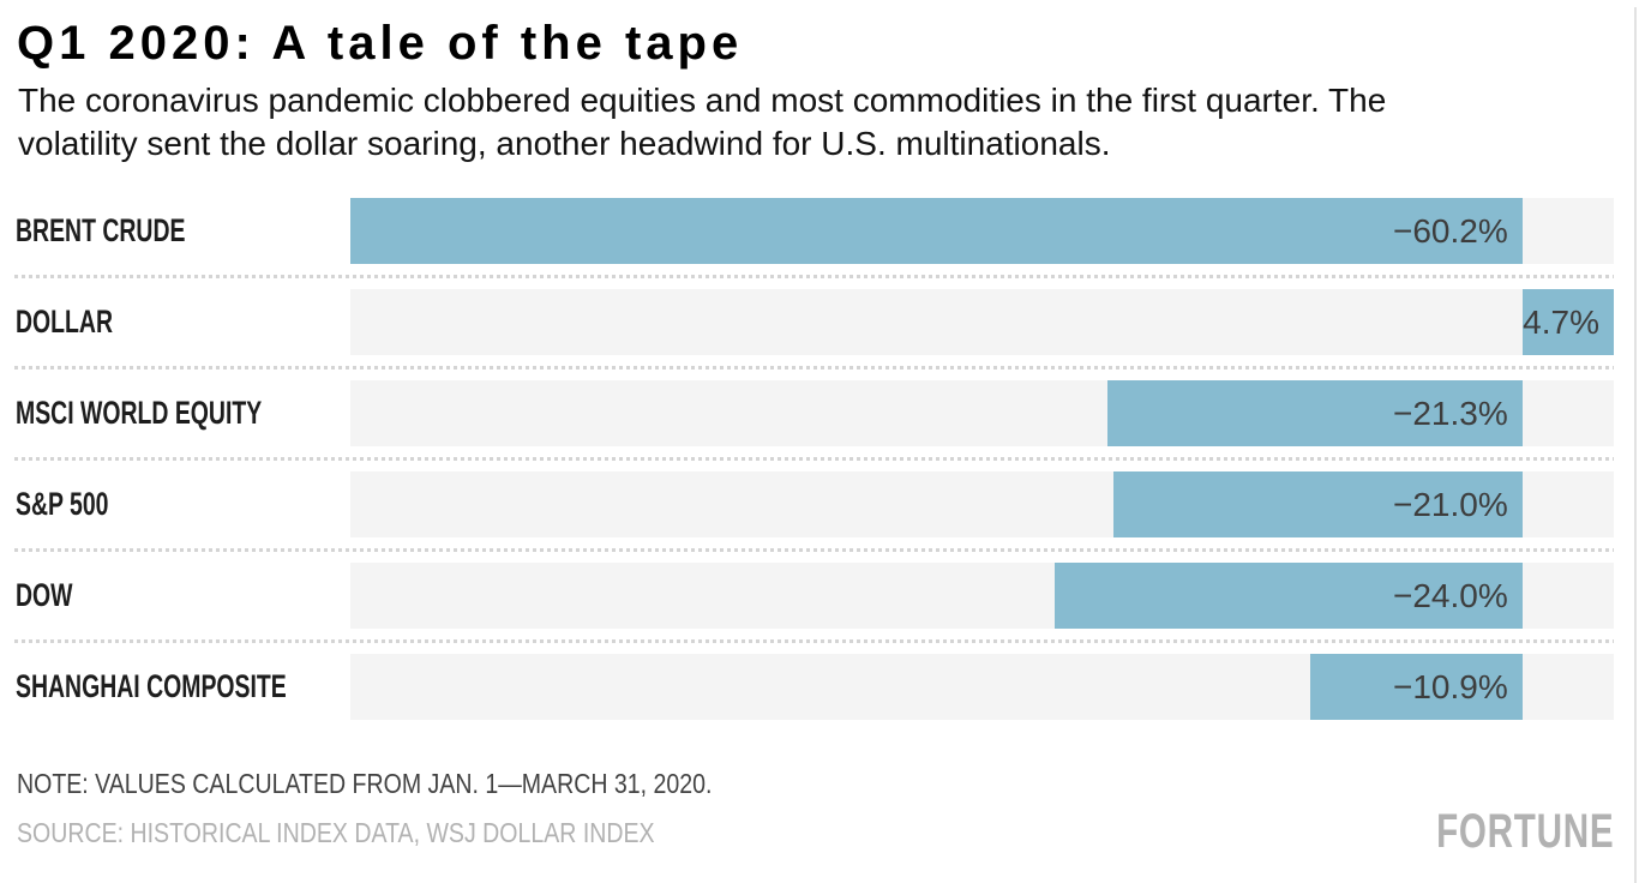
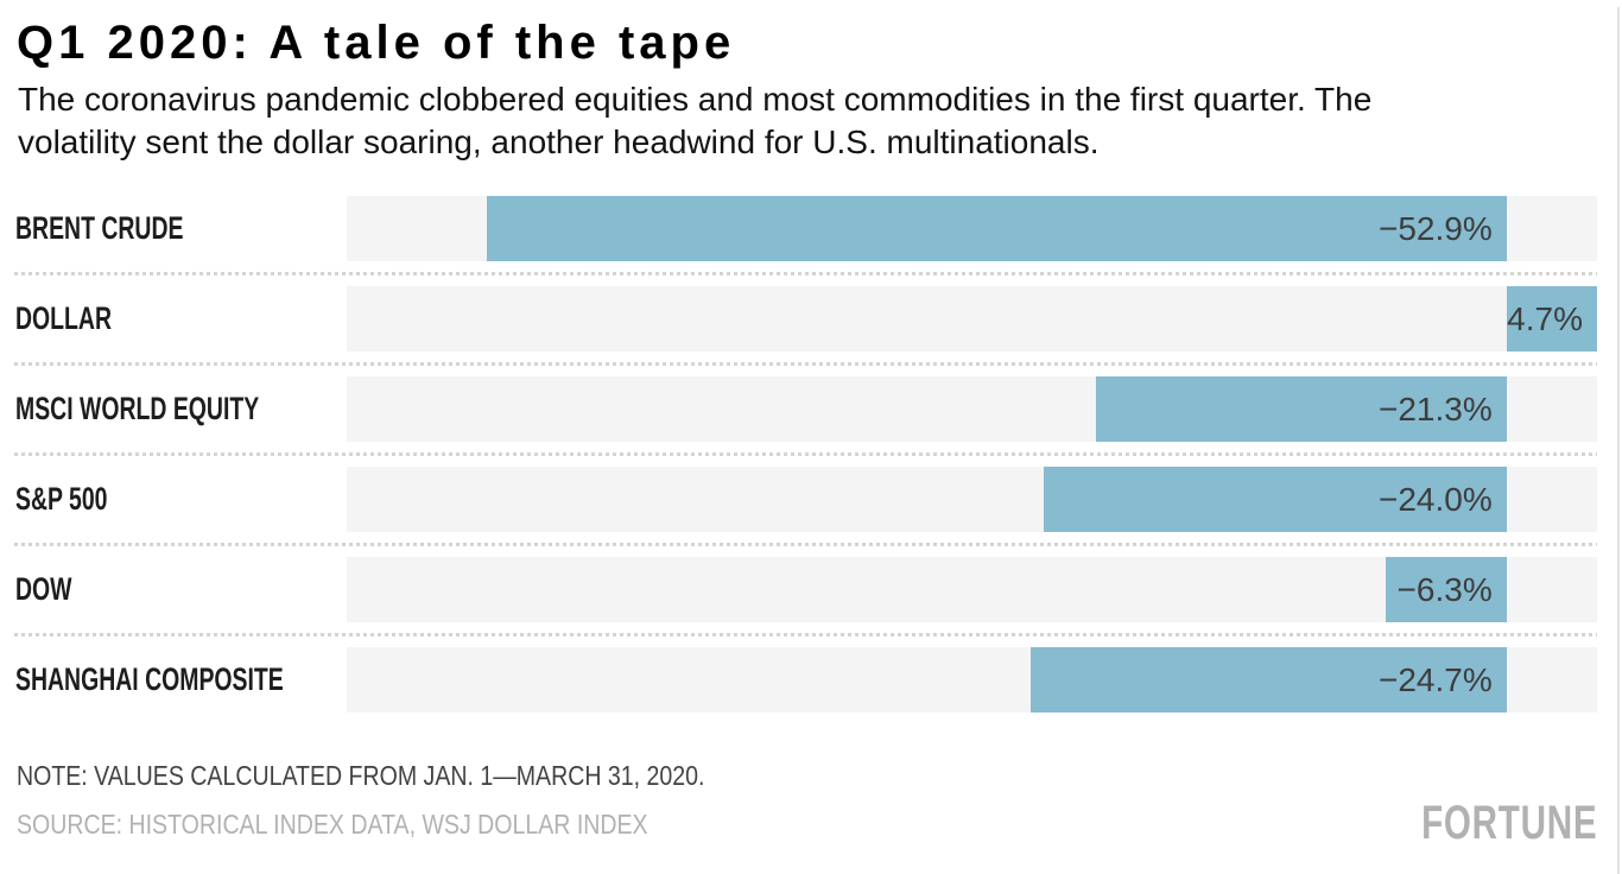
BRENT CRUDE: −60.2% -> −52.9%
S&P 500: −21.0% -> −24.0%
DOW: −24.0% -> −6.3%
SHANGHAI COMPOSITE: −10.9% -> −24.7%
